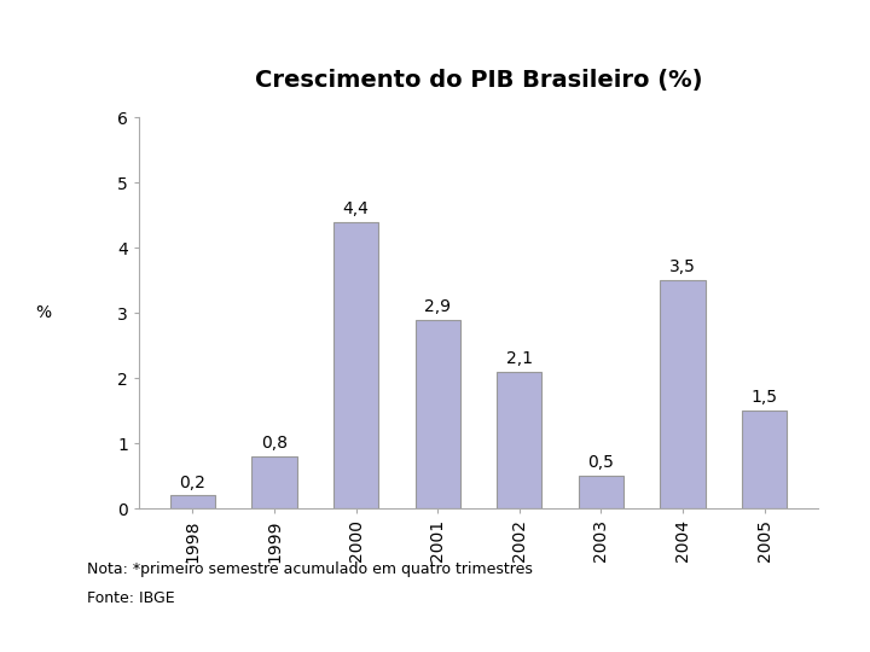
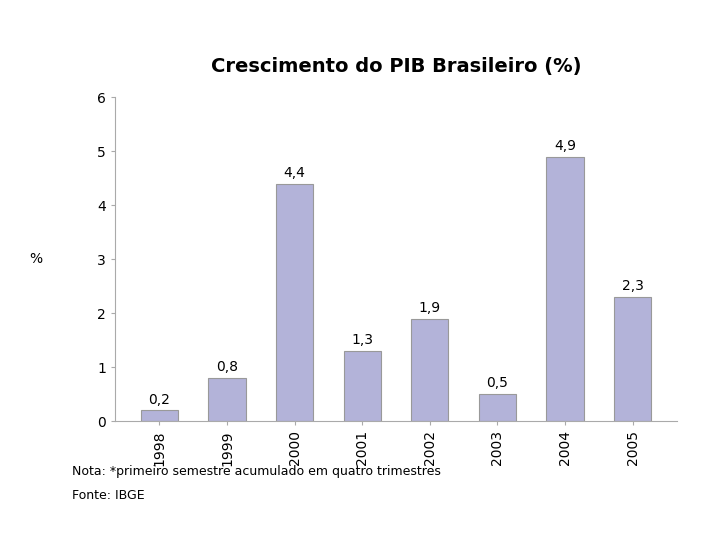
2001: 2,9 -> 1,3
2002: 2,1 -> 1,9
2004: 3,5 -> 4,9
2005: 1,5 -> 2,3
